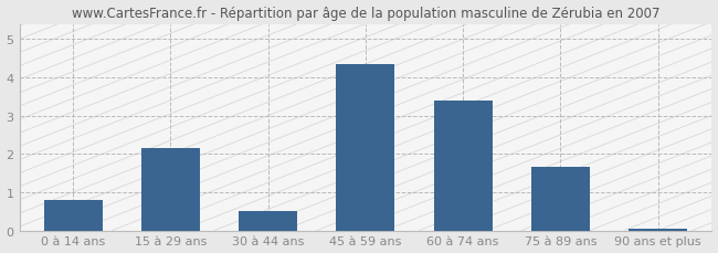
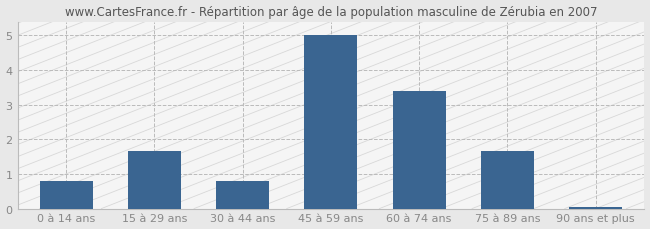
15 à 29 ans: 2.15 -> 1.65
30 à 44 ans: 0.50 -> 0.80
45 à 59 ans: 4.35 -> 5.00
